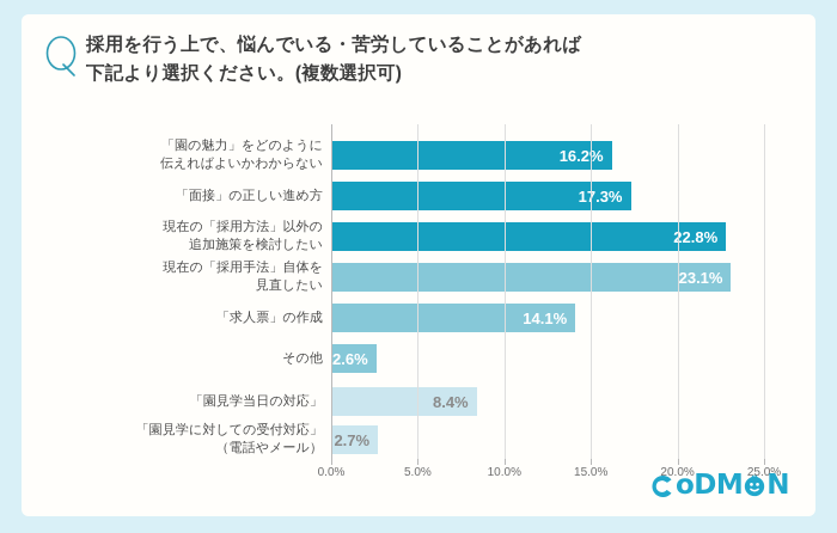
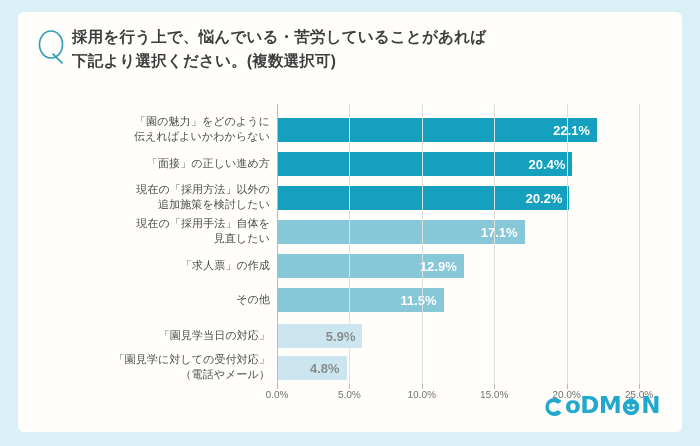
「園の魅力」をどのように 伝えればよいかわからない: 16.2% -> 22.1%
「面接」の正しい進め方: 17.3% -> 20.4%
現在の「採用方法」以外の 追加施策を検討したい: 22.8% -> 20.2%
現在の「採用手法」自体を 見直したい: 23.1% -> 17.1%
「求人票」の作成: 14.1% -> 12.9%
その他: 2.6% -> 11.5%
「園見学当日の対応」: 8.4% -> 5.9%
「園見学に対しての受付対応」 （電話やメール）: 2.7% -> 4.8%
